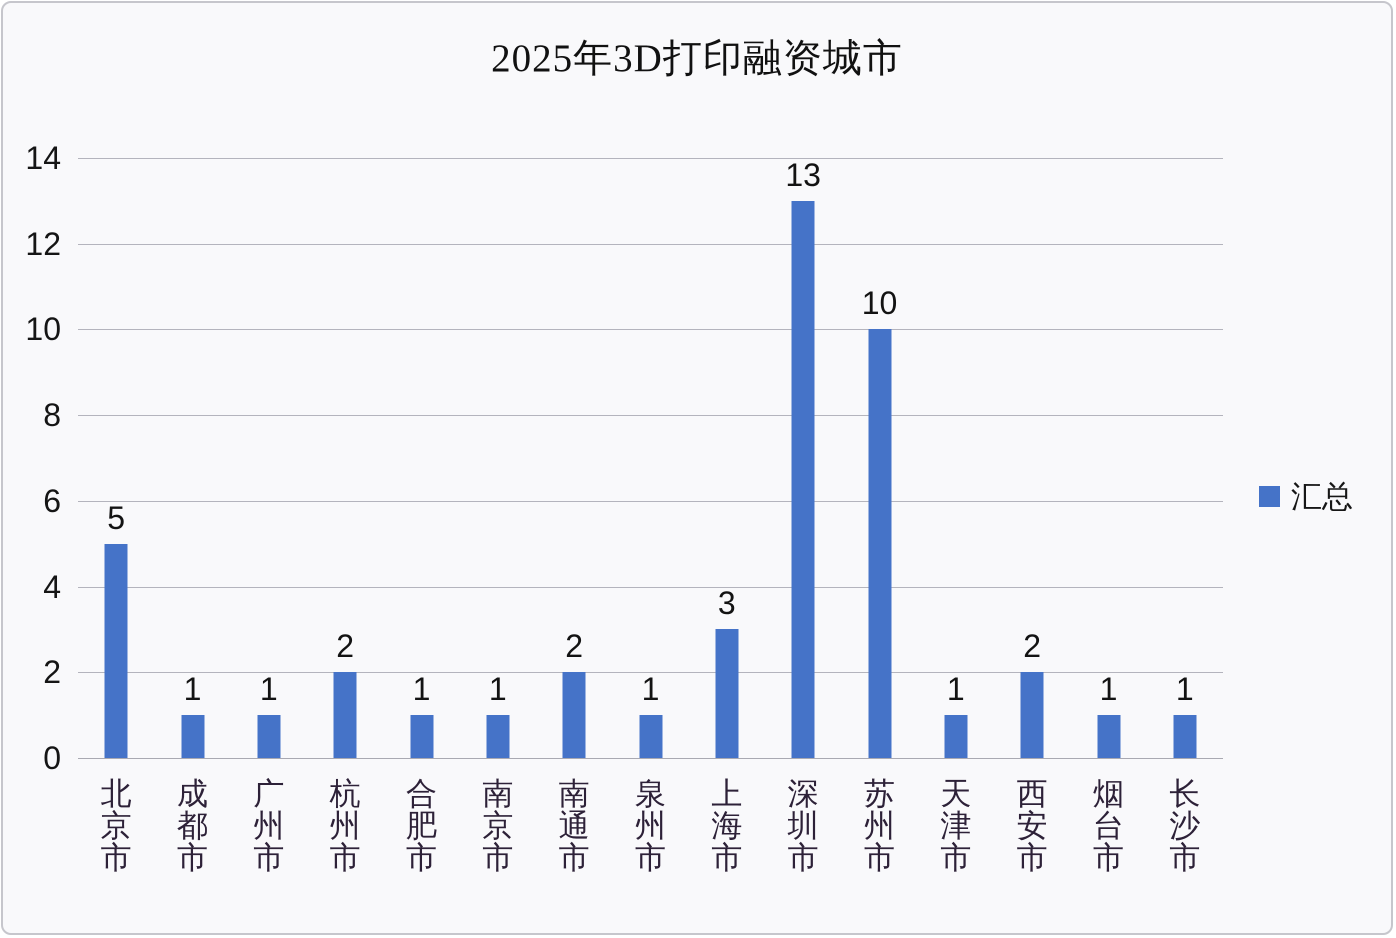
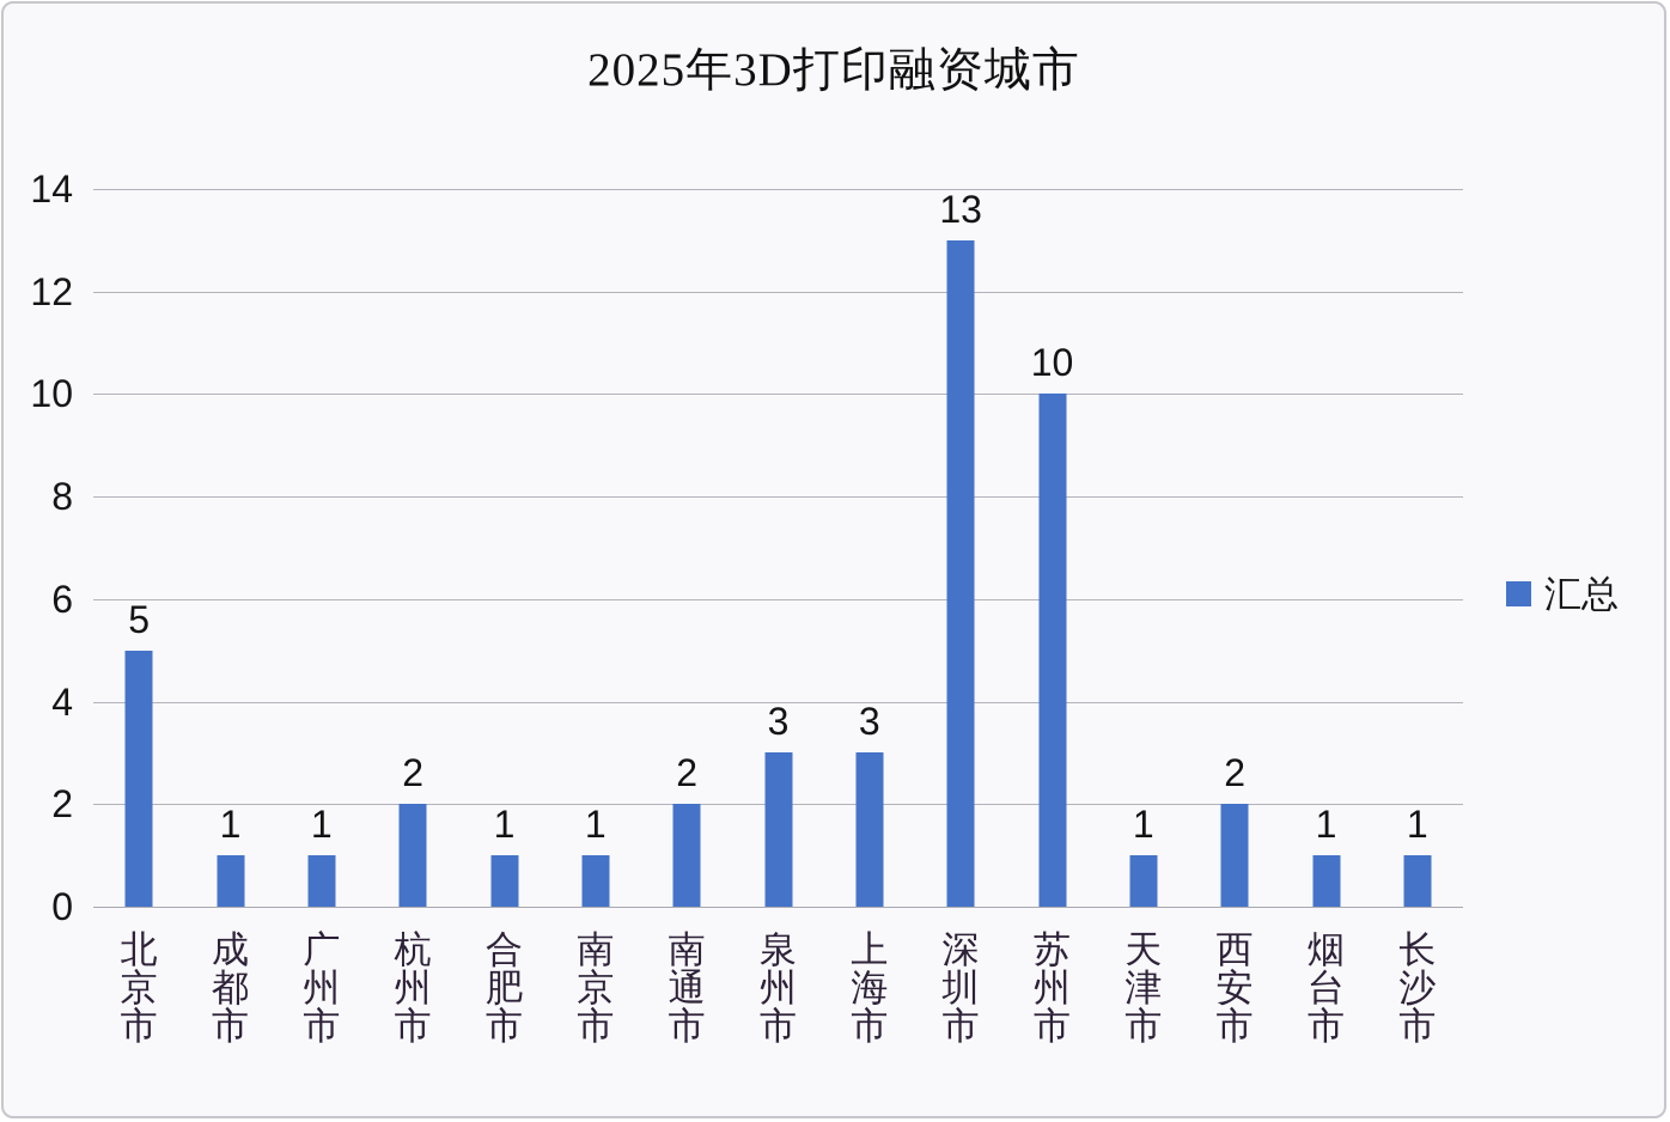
泉州市: 1 -> 3
